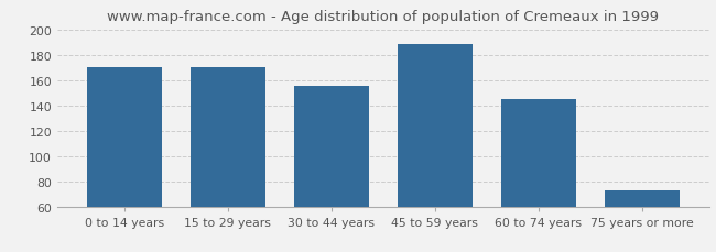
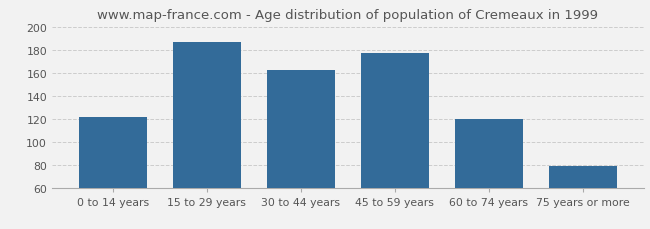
0 to 14 years: 170 -> 121
15 to 29 years: 170 -> 187
30 to 44 years: 155 -> 162
45 to 59 years: 188 -> 177
60 to 74 years: 145 -> 120
75 years or more: 73 -> 79
